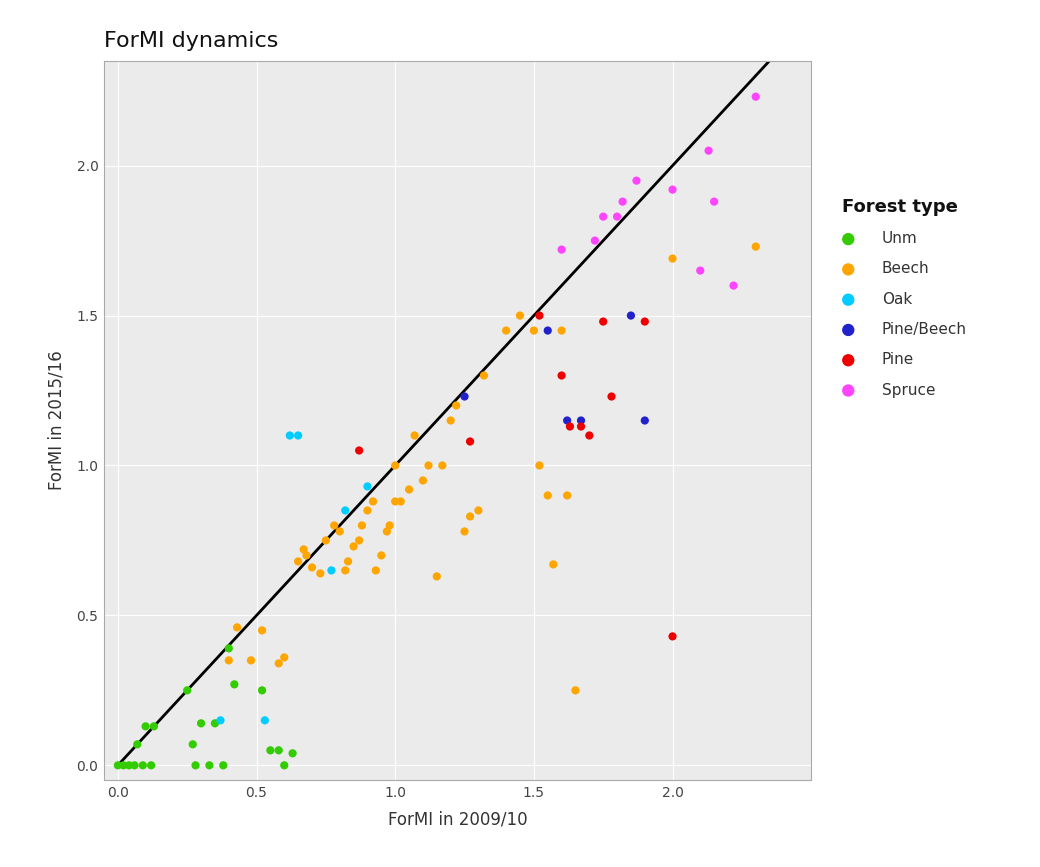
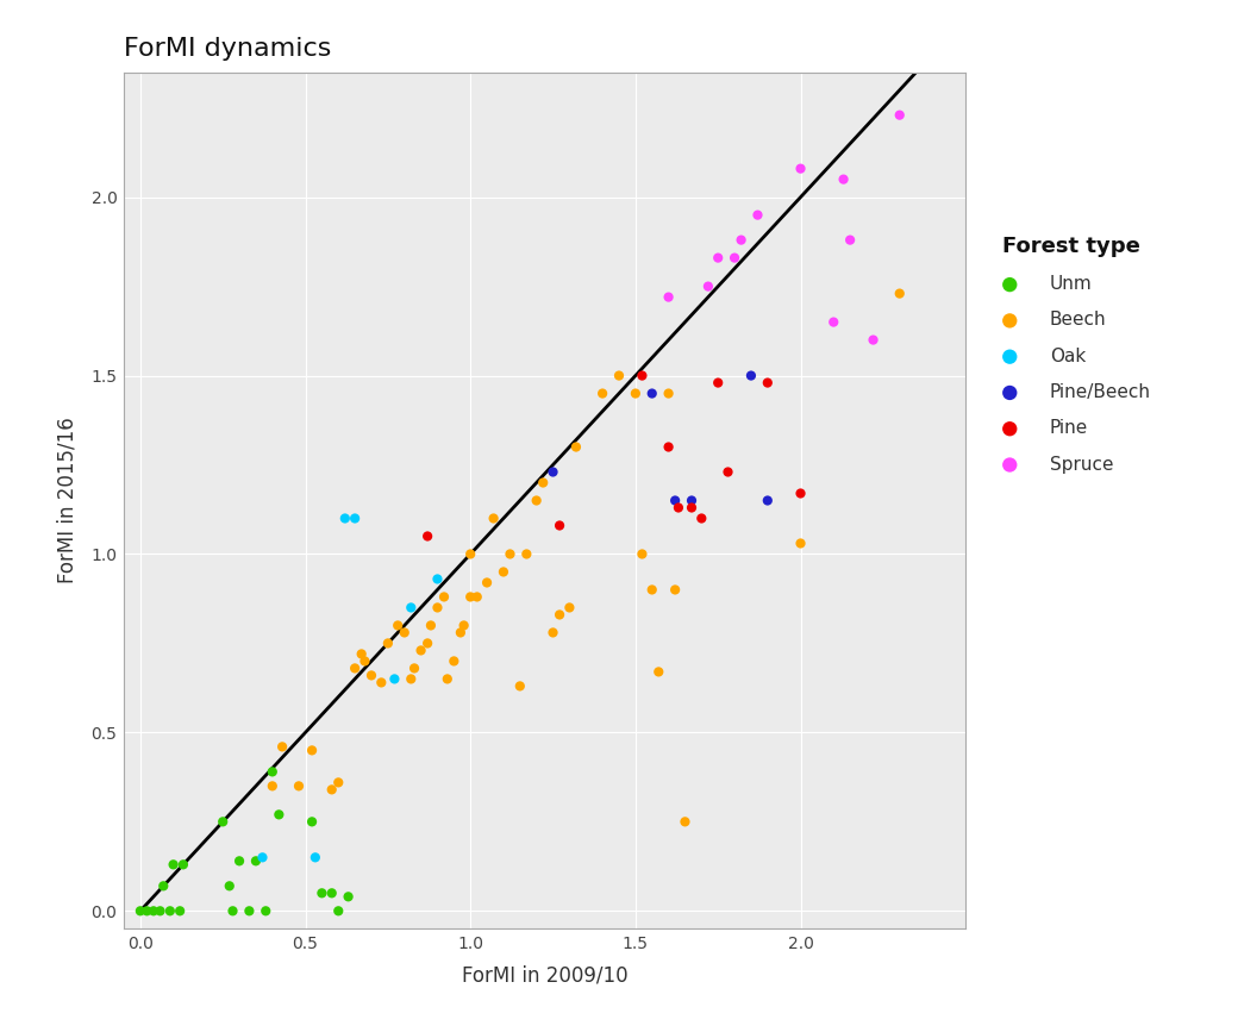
Beech/2.0: 1.69 -> 1.03
Pine/2.0: 0.43 -> 1.17
Spruce/2.0: 1.92 -> 2.08
